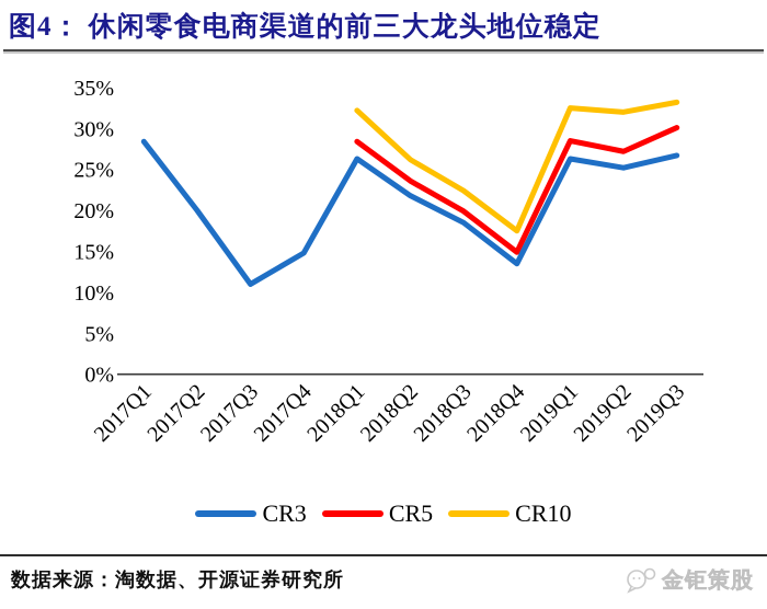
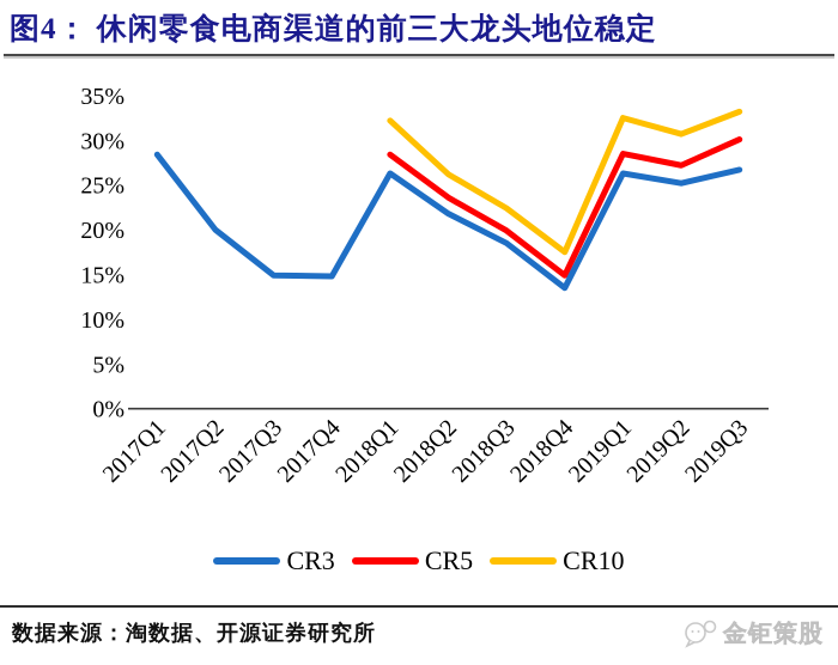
CR3/2017Q3: 11% -> 15%
CR10/2019Q2: 32% -> 31%
